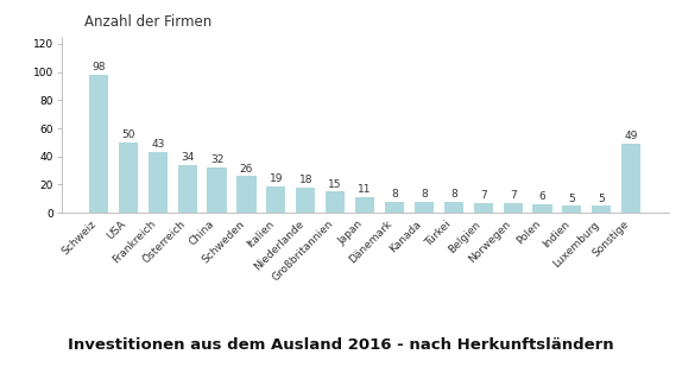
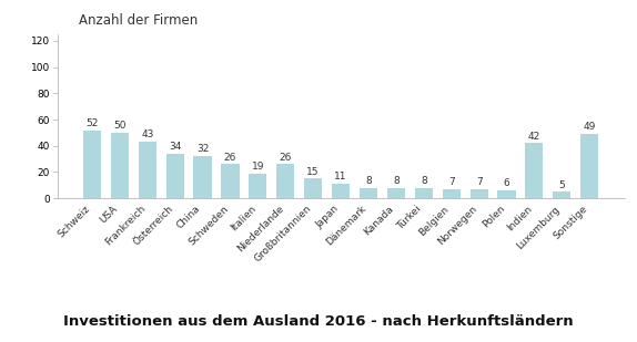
Schweiz: 98 -> 52
Niederlande: 18 -> 26
Indien: 5 -> 42
